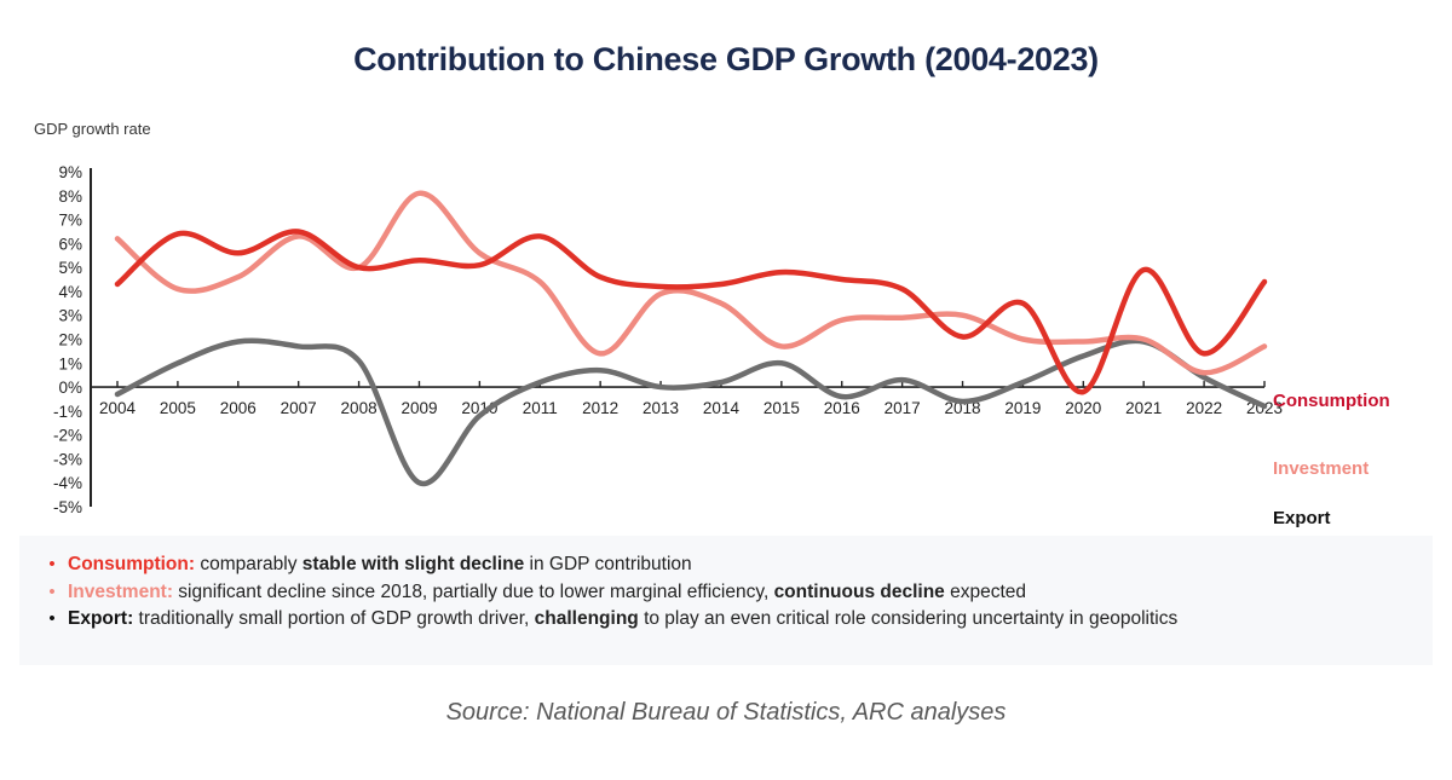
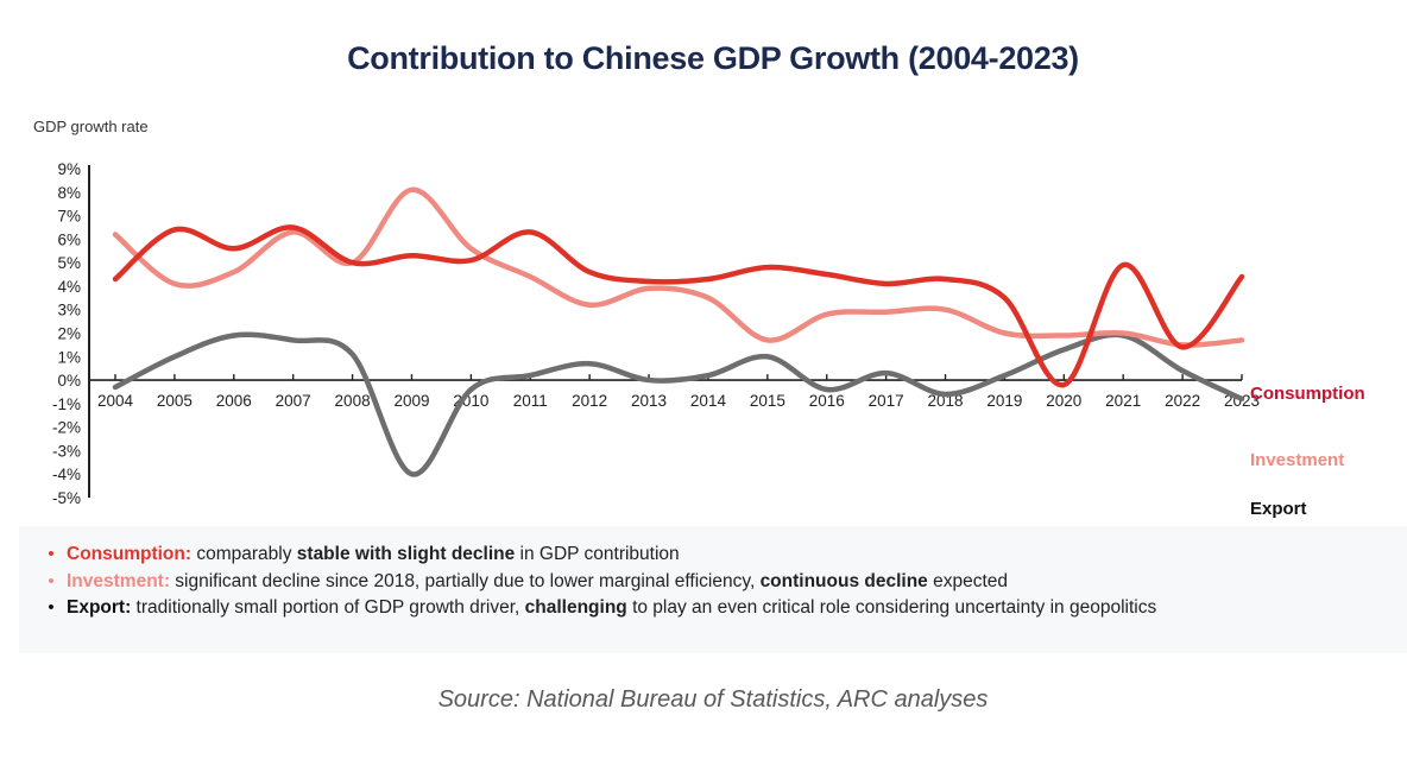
Export/2010: -1.2% -> -0.4%
Investment/2012: 1.4% -> 3.2%
Consumption/2018: 2.1% -> 4.3%
Investment/2022: 0.6% -> 1.5%
